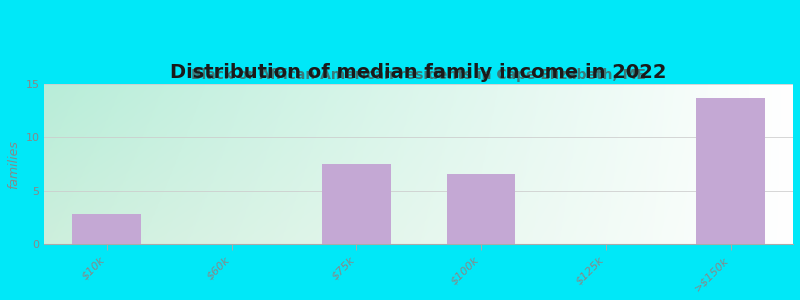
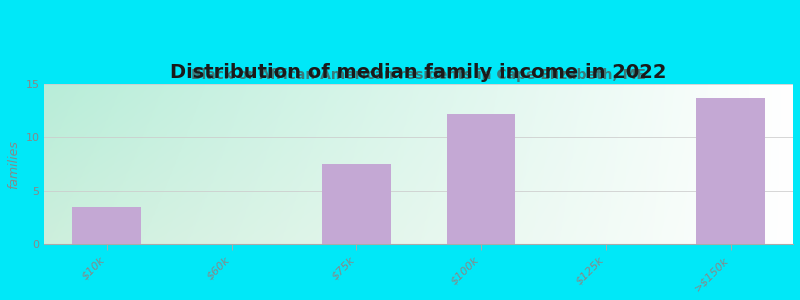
$10k: 2.8 -> 3.5
$100k: 6.6 -> 12.2
